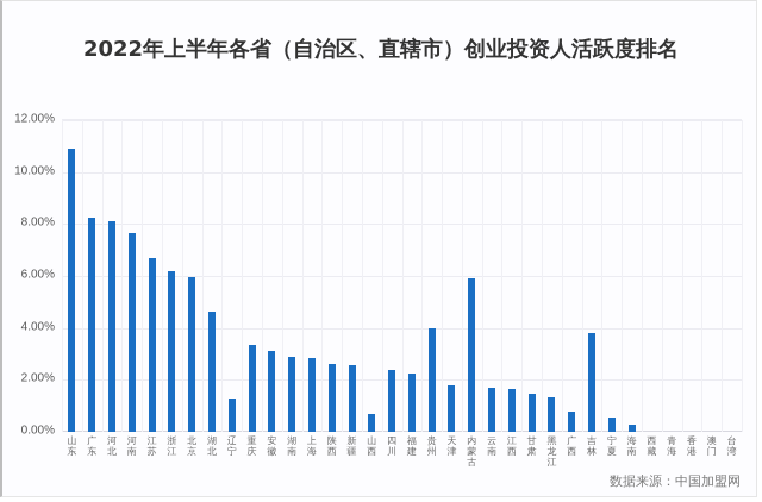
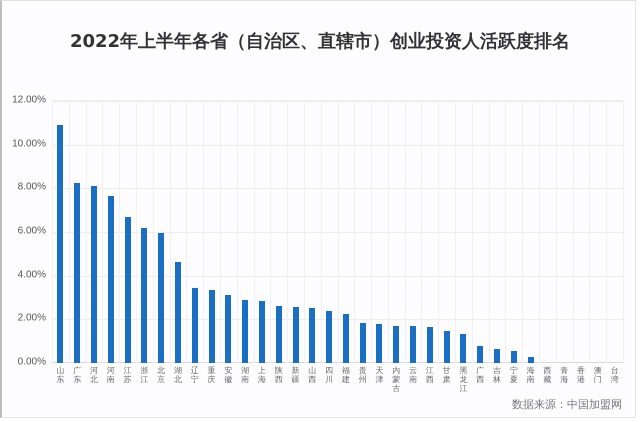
辽宁: 1.3% -> 3.4%
山西: 0.7% -> 2.5%
贵州: 4.0% -> 1.8%
内蒙古: 5.9% -> 1.7%
吉林: 3.8% -> 0.7%
